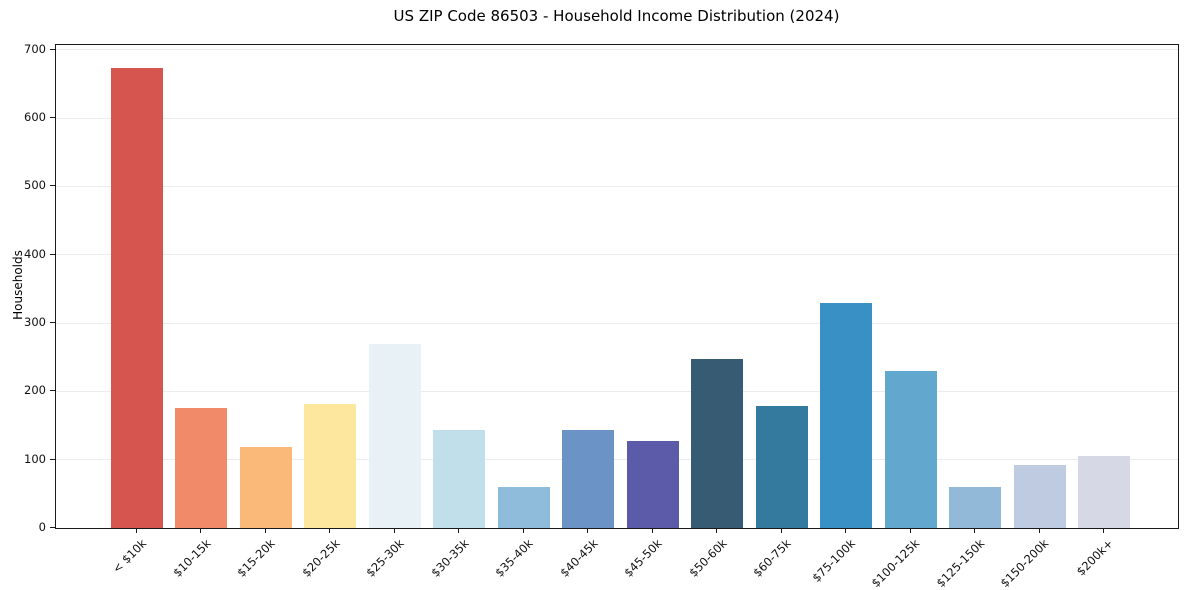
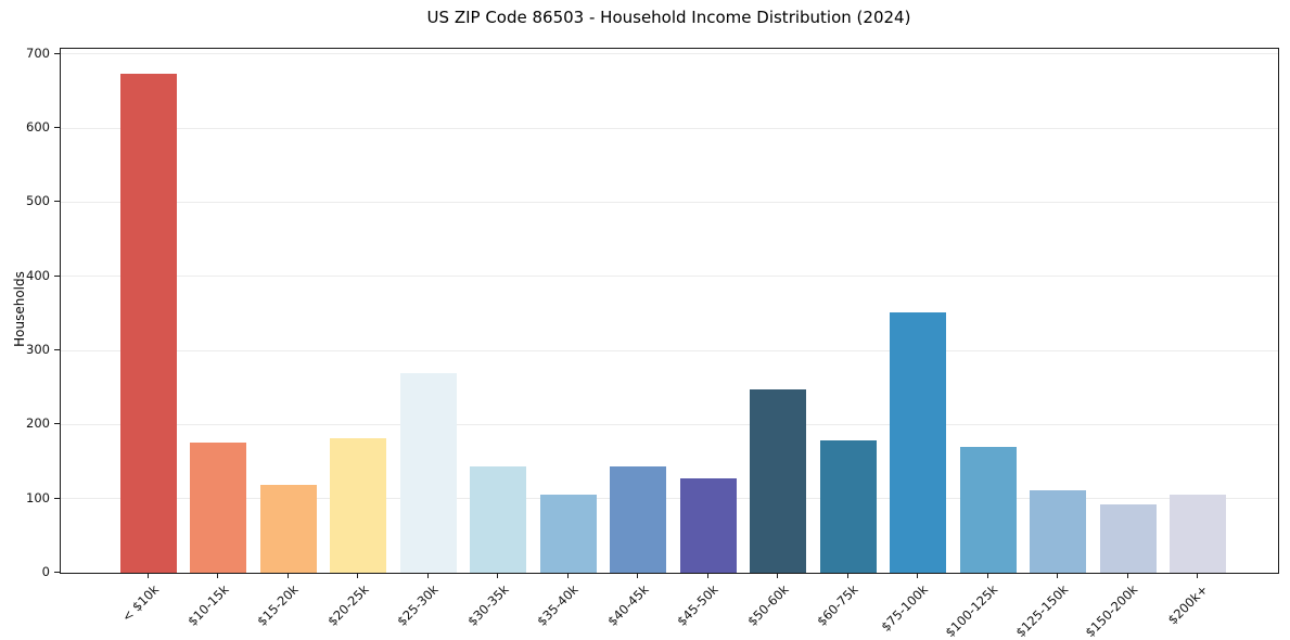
$35-40k: 60 -> 110
$75-100k: 330 -> 350
$100-125k: 230 -> 170
$125-150k: 60 -> 110
